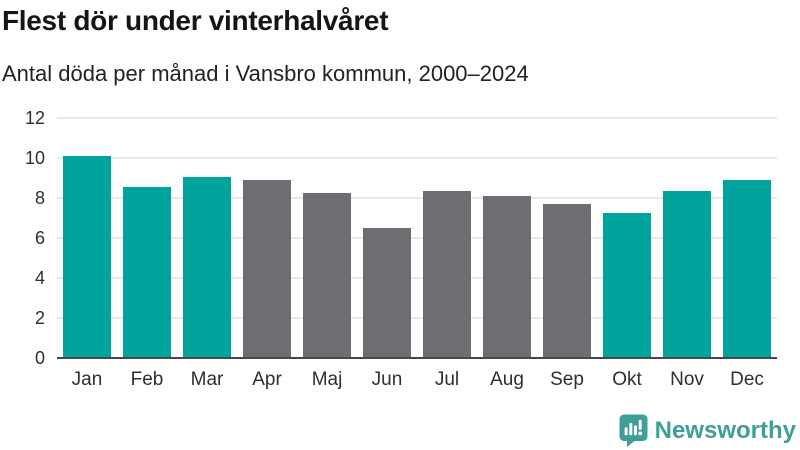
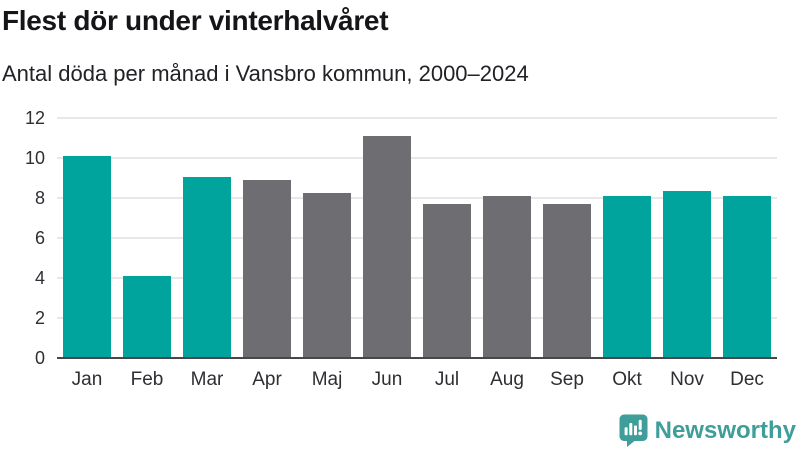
Feb: 8.6 -> 4.1
Jun: 6.5 -> 11.1
Jul: 8.3 -> 7.7
Okt: 7.2 -> 8.1
Dec: 8.9 -> 8.1
